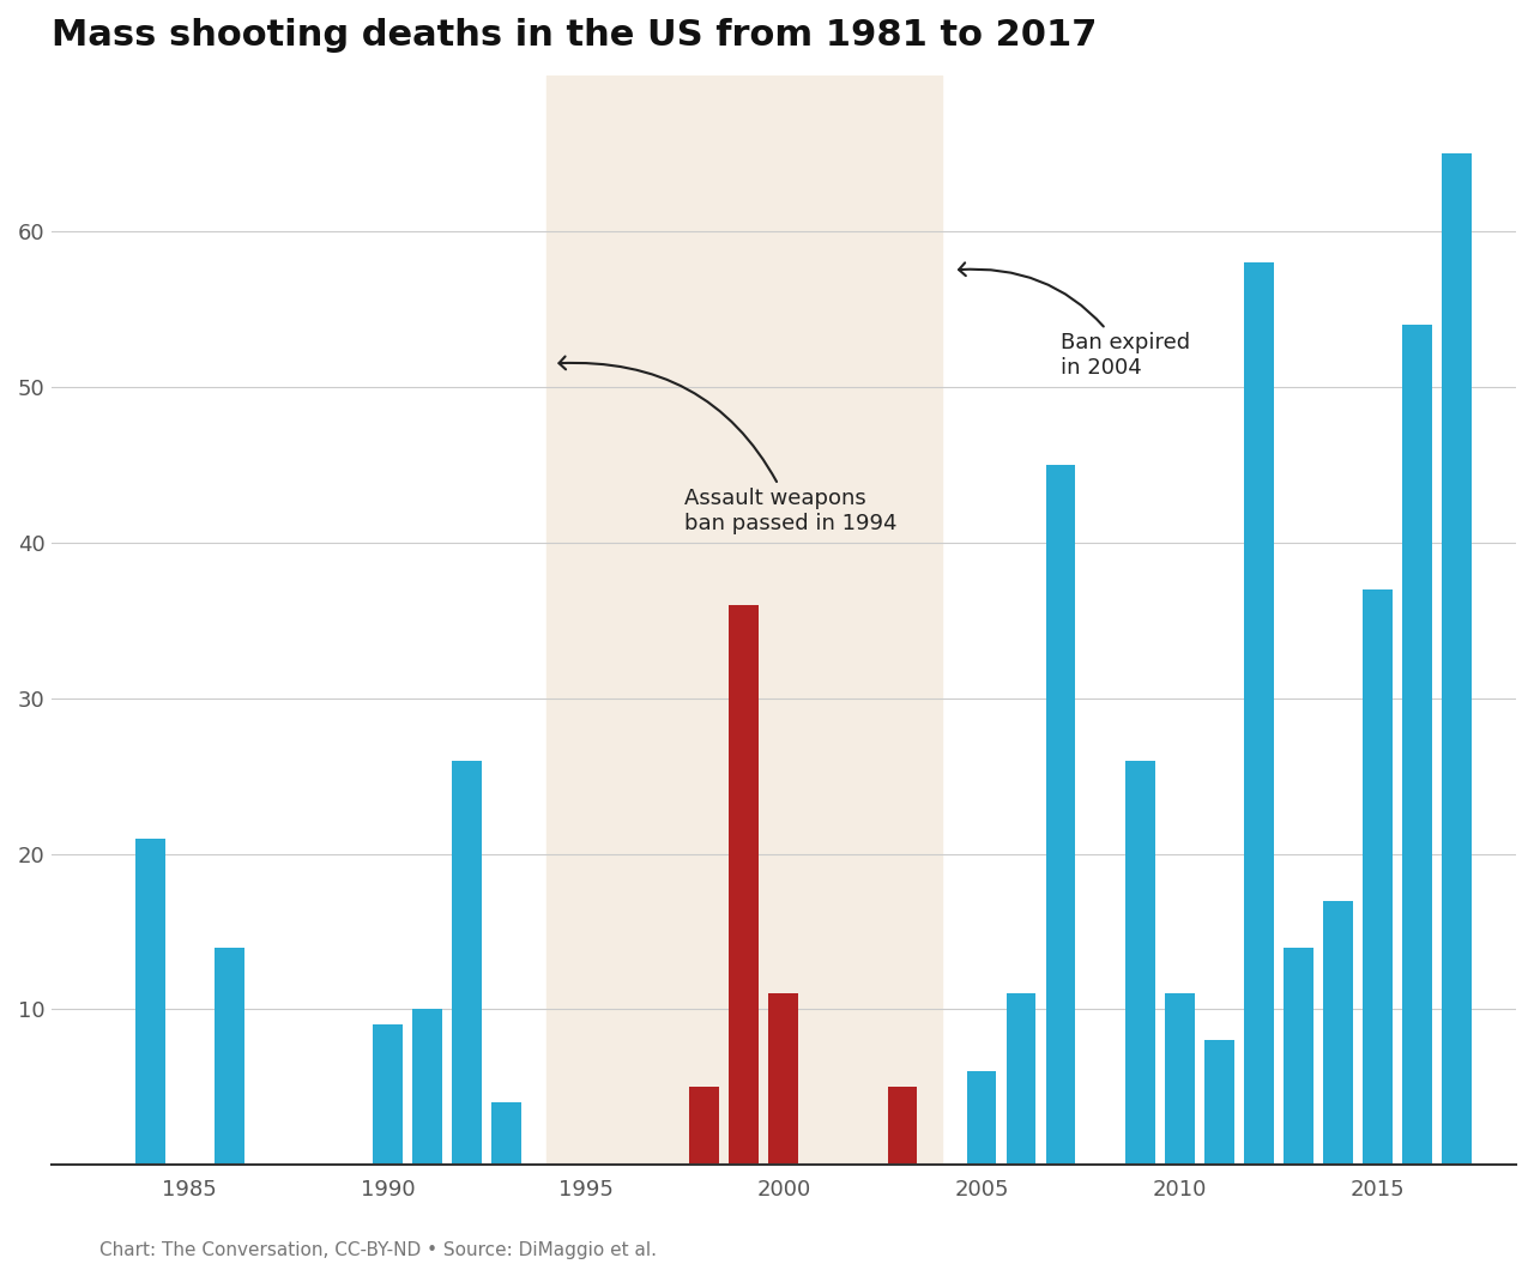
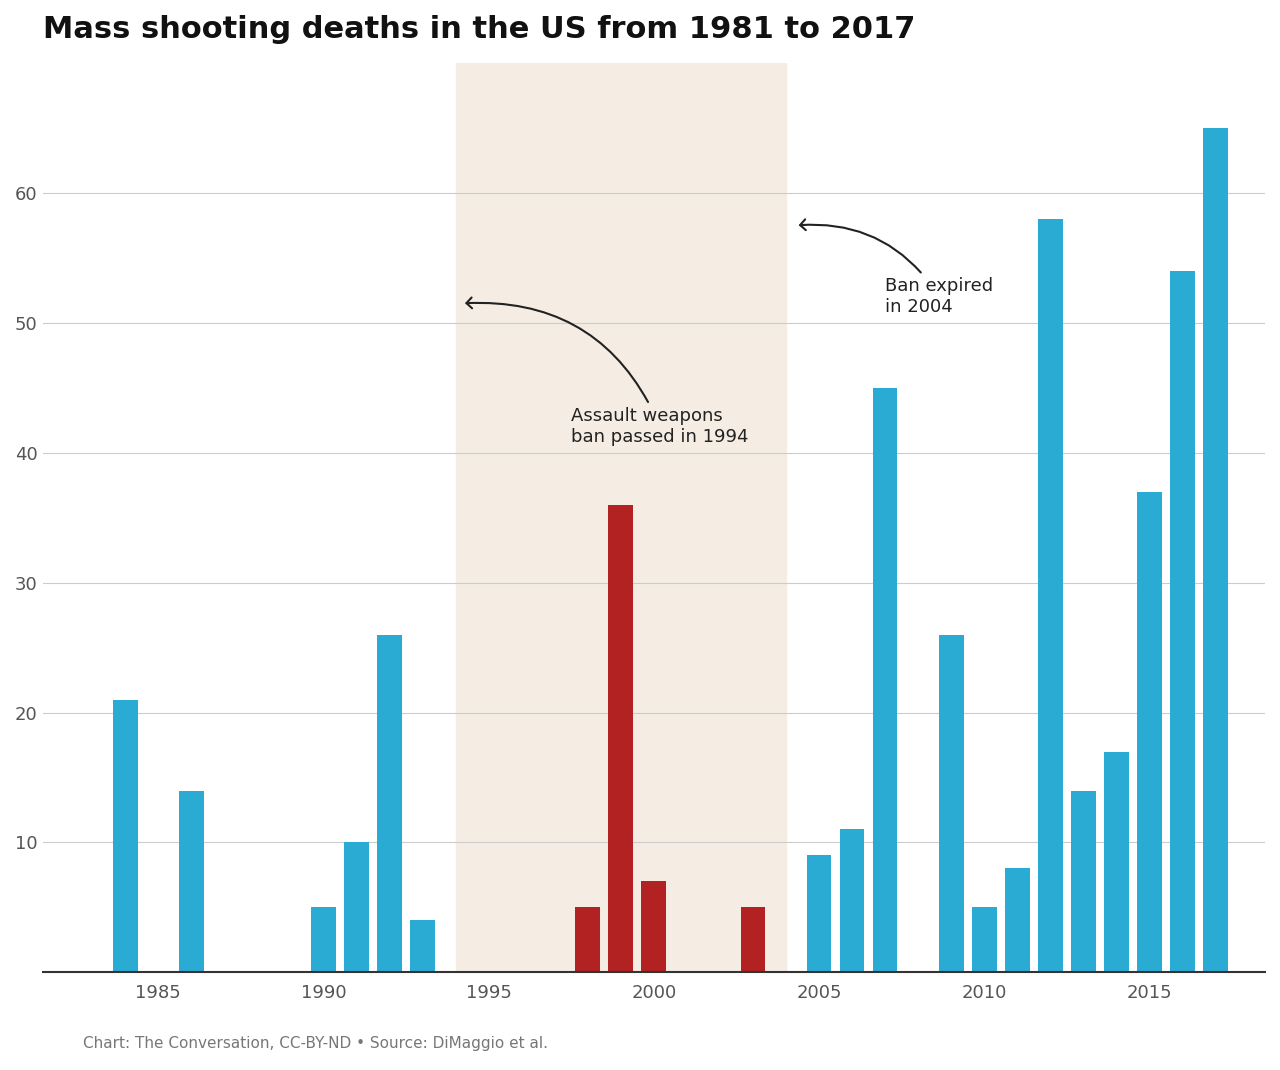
1990: 9 -> 5
2000: 11 -> 7
2005: 6 -> 9
2010: 11 -> 5
